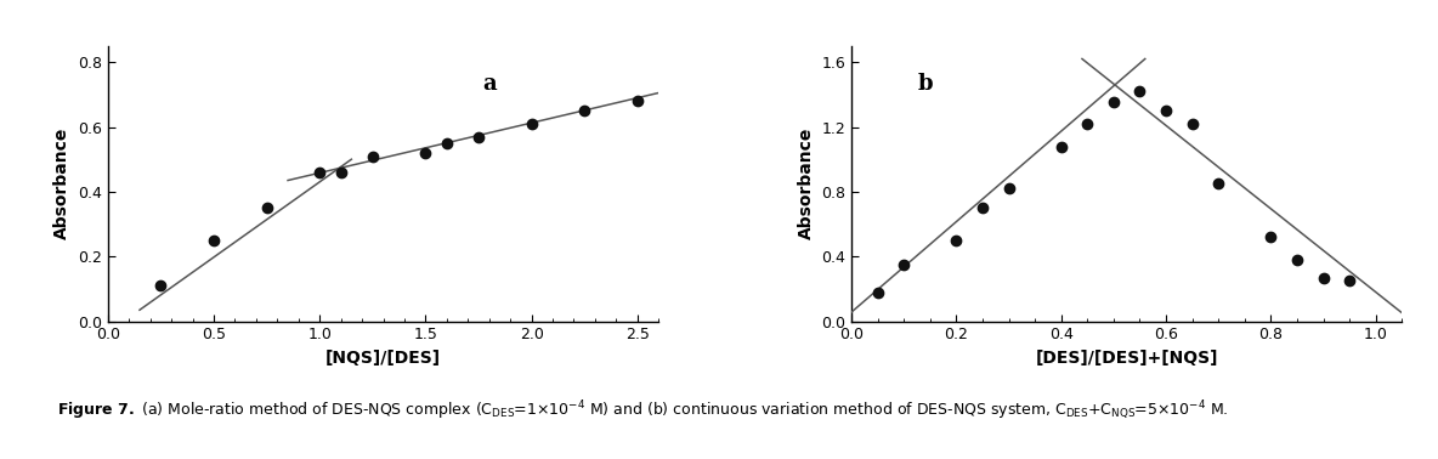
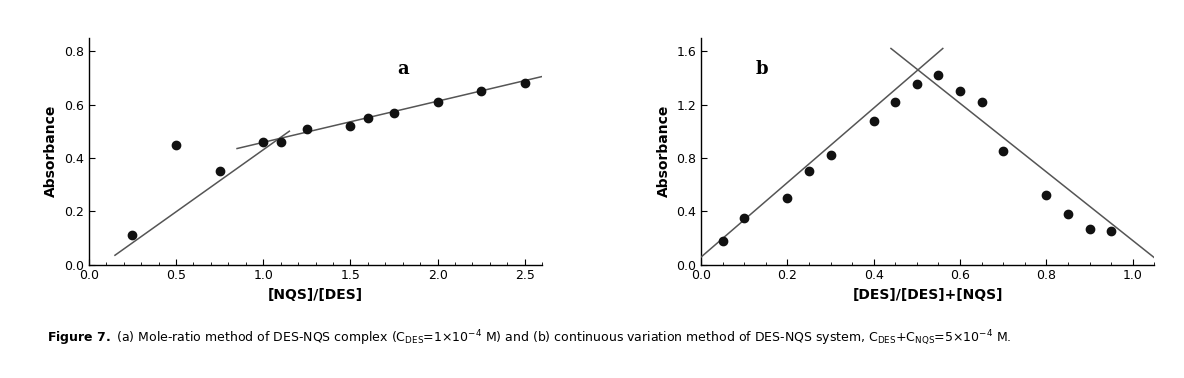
0.5: 0.25 -> 0.45
